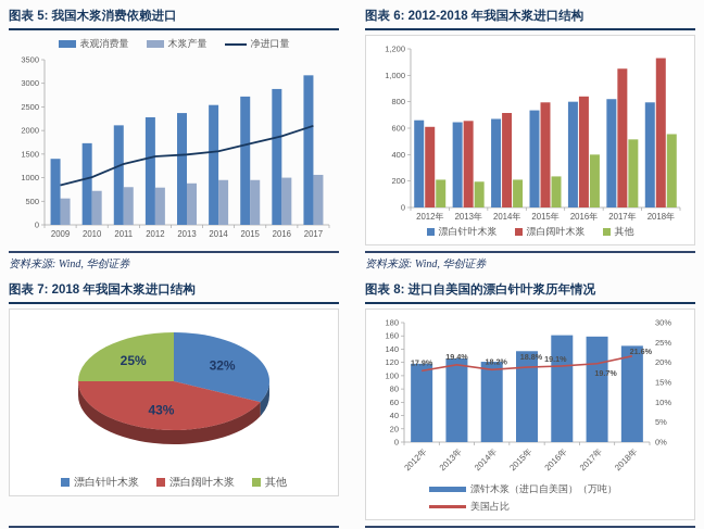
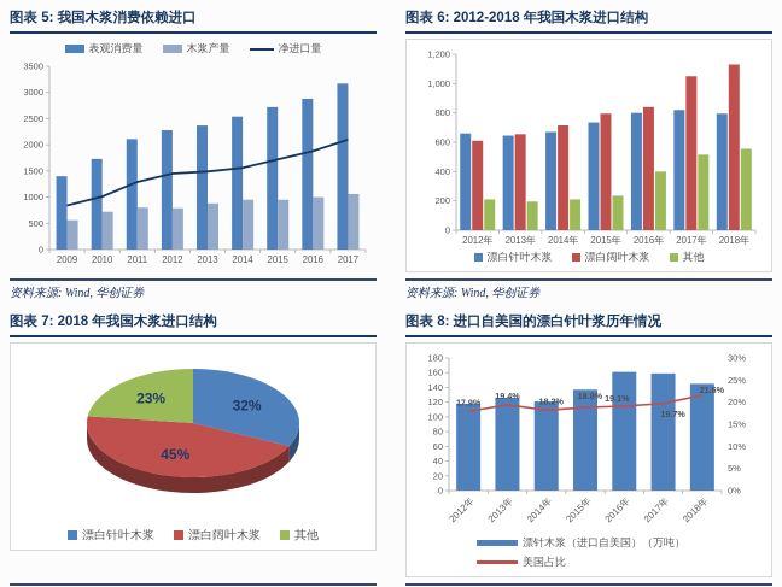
图表 7: 2018 年我国木浆进口结构/漂白阔叶木浆: 43% -> 45%
图表 7: 2018 年我国木浆进口结构/其他: 25% -> 23%
